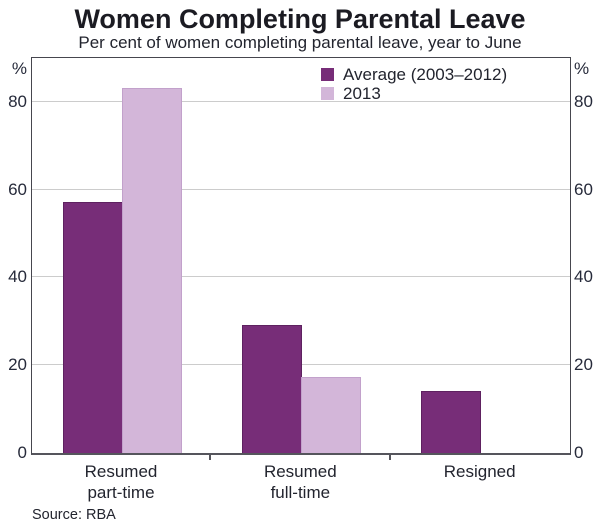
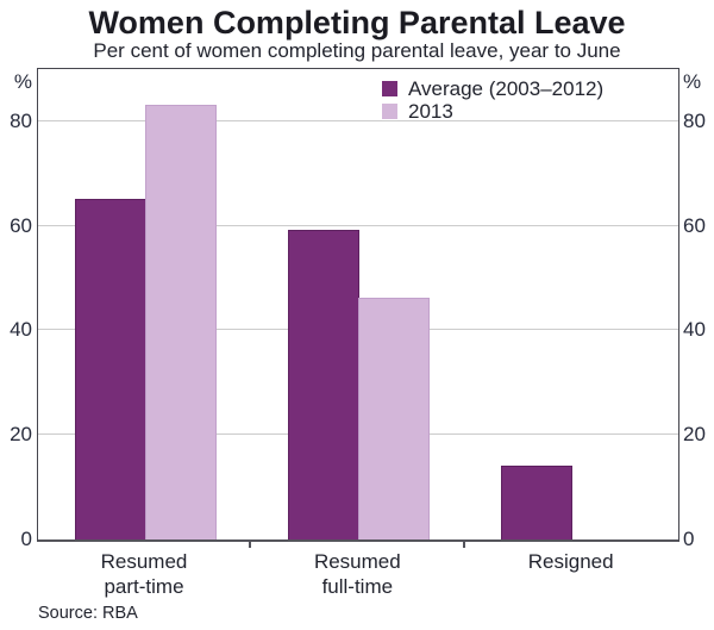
Average (2003–2012)/Resumed part-time: 57 -> 65
Average (2003–2012)/Resumed full-time: 29 -> 59
2013/Resumed full-time: 17 -> 46
